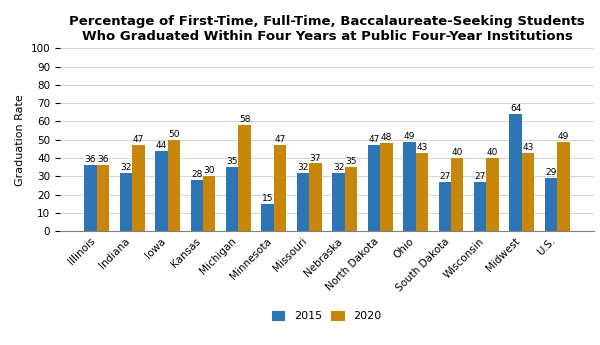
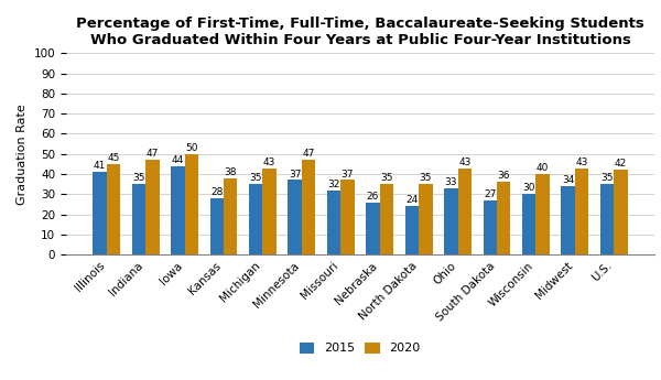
2015/Illinois: 36 -> 41
2020/Illinois: 36 -> 45
2015/Indiana: 32 -> 35
2020/Kansas: 30 -> 38
2020/Michigan: 58 -> 43
2015/Minnesota: 15 -> 37
2015/Nebraska: 32 -> 26
2015/North Dakota: 47 -> 24
2020/North Dakota: 48 -> 35
2015/Ohio: 49 -> 33
2020/South Dakota: 40 -> 36
2015/Wisconsin: 27 -> 30
2015/Midwest: 64 -> 34
2015/U.S.: 29 -> 35
2020/U.S.: 49 -> 42
